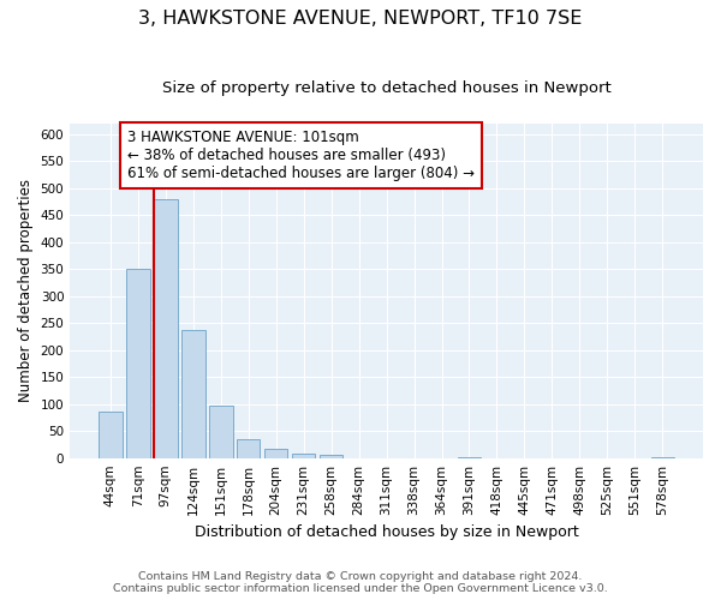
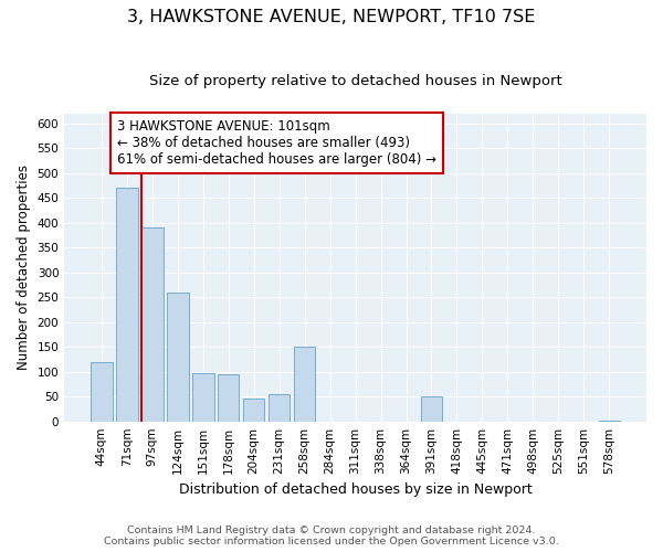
44sqm: 85 -> 120
71sqm: 350 -> 470
97sqm: 480 -> 390
124sqm: 237 -> 260
178sqm: 35 -> 95
204sqm: 18 -> 45
231sqm: 8 -> 55
258sqm: 5 -> 150
391sqm: 1 -> 50
